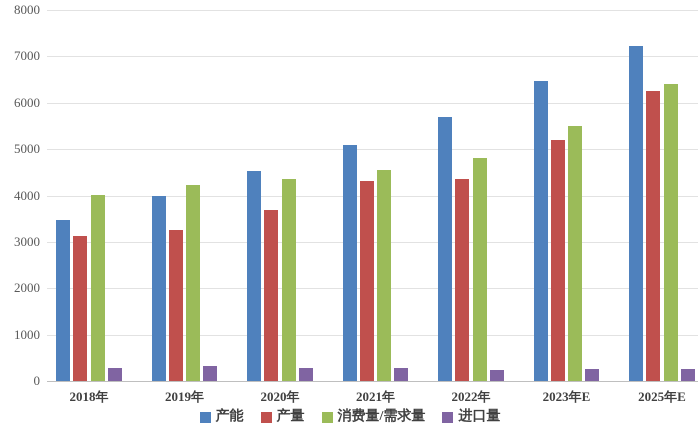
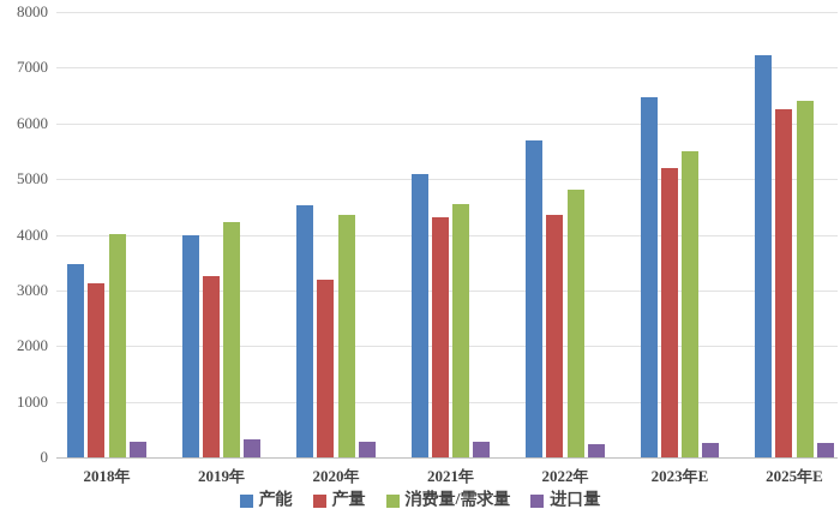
产量/2020年: 3700 -> 3200
